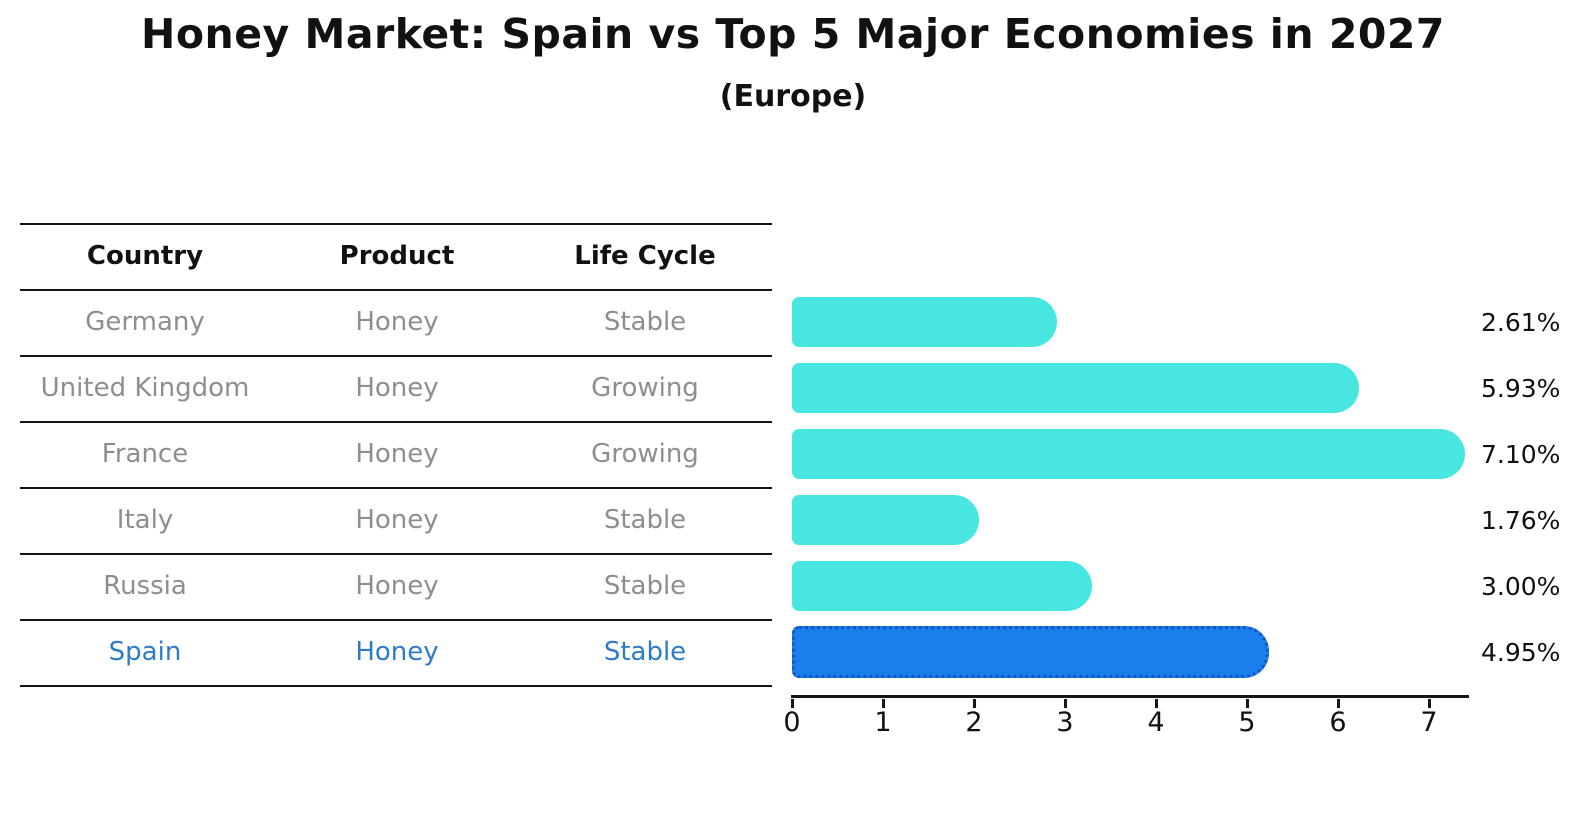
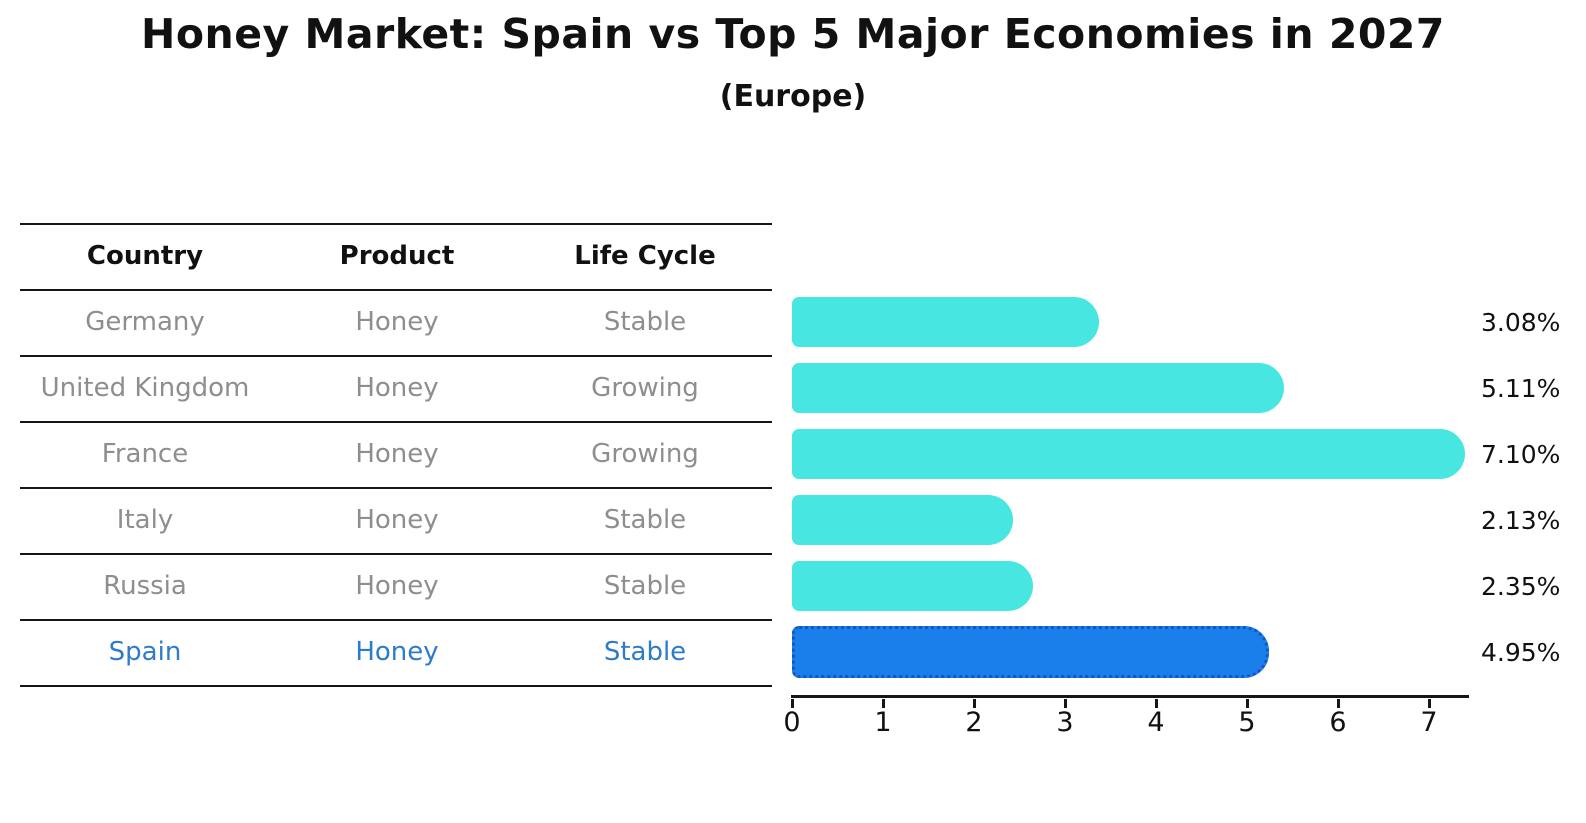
Germany: 2.61% -> 3.08%
United Kingdom: 5.93% -> 5.11%
Italy: 1.76% -> 2.13%
Russia: 3.00% -> 2.35%
